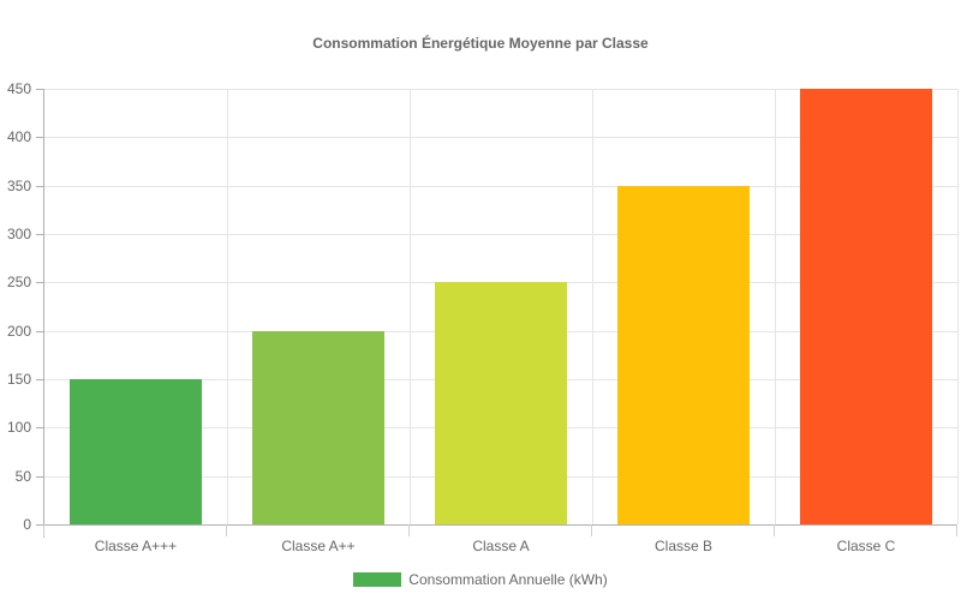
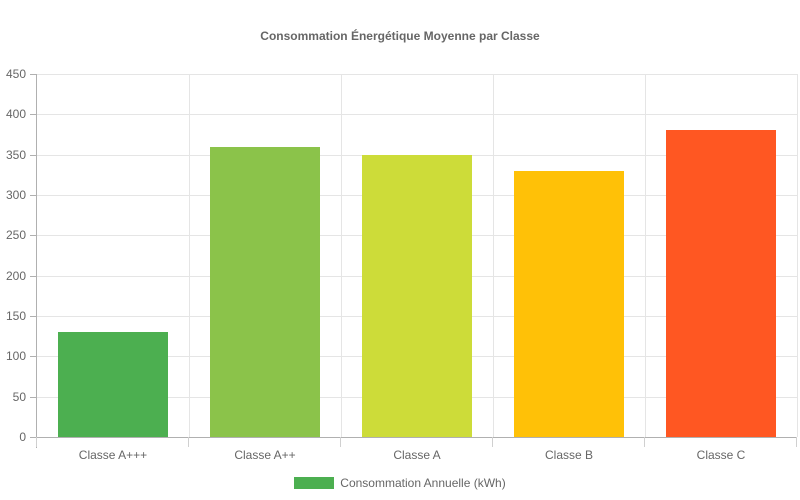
Classe A+++: 150 -> 130
Classe A++: 200 -> 360
Classe A: 250 -> 350
Classe B: 350 -> 330
Classe C: 450 -> 380
